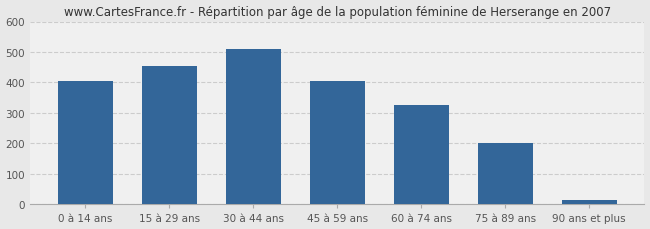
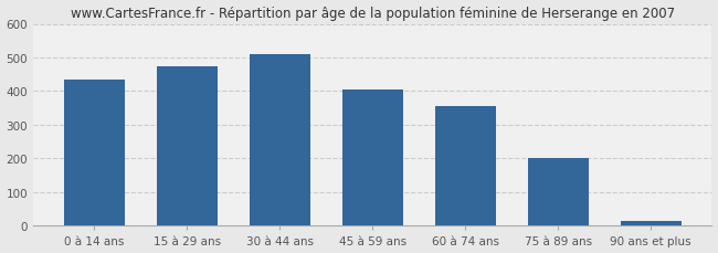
0 à 14 ans: 405 -> 435
15 à 29 ans: 455 -> 475
60 à 74 ans: 325 -> 355
